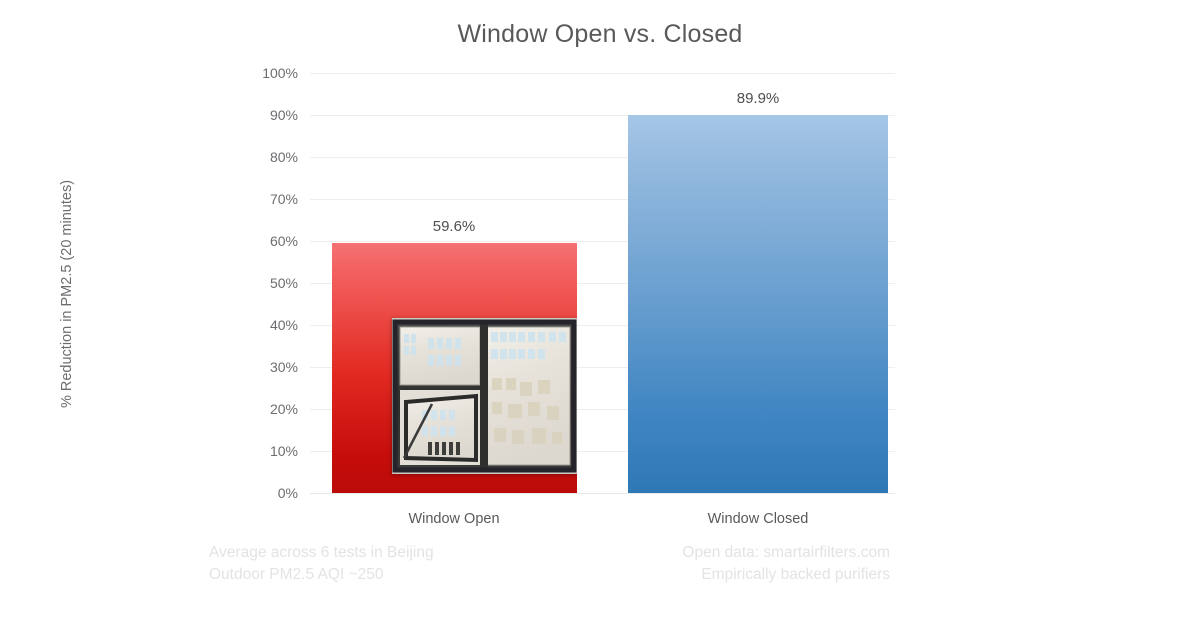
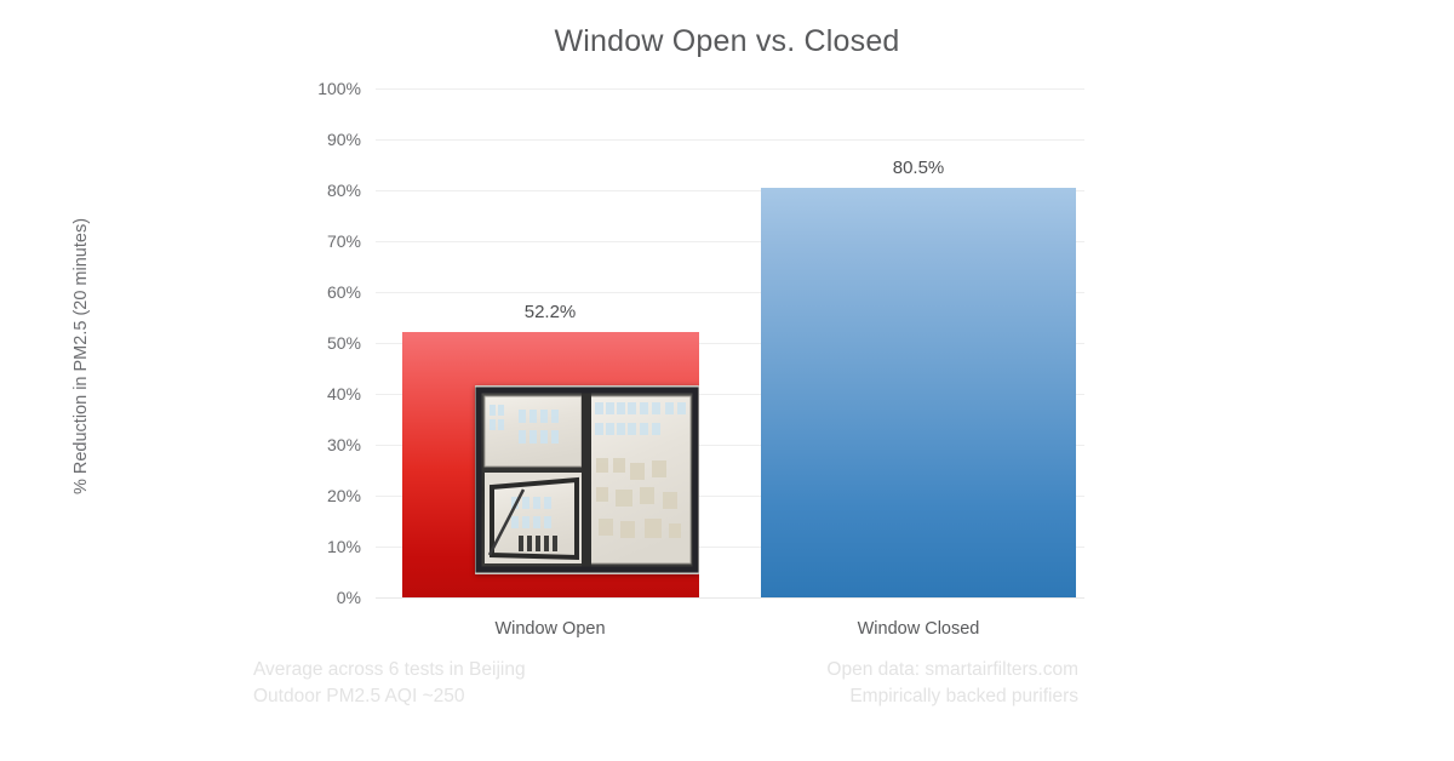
Window Open: 59.6% -> 52.2%
Window Closed: 89.9% -> 80.5%
